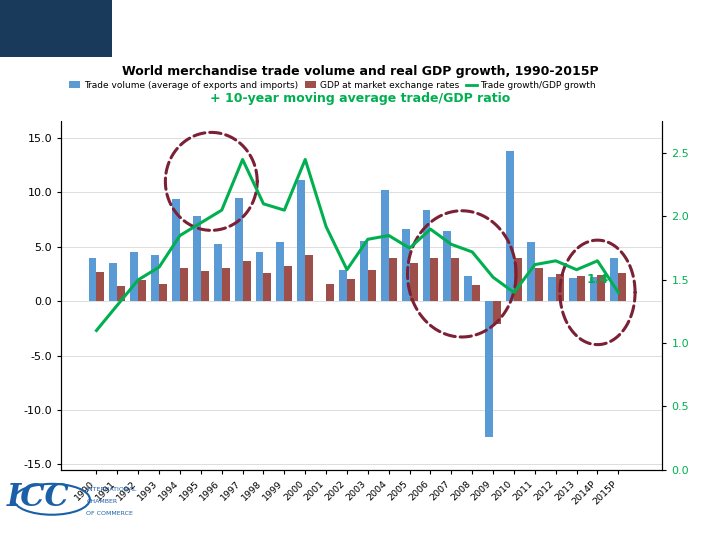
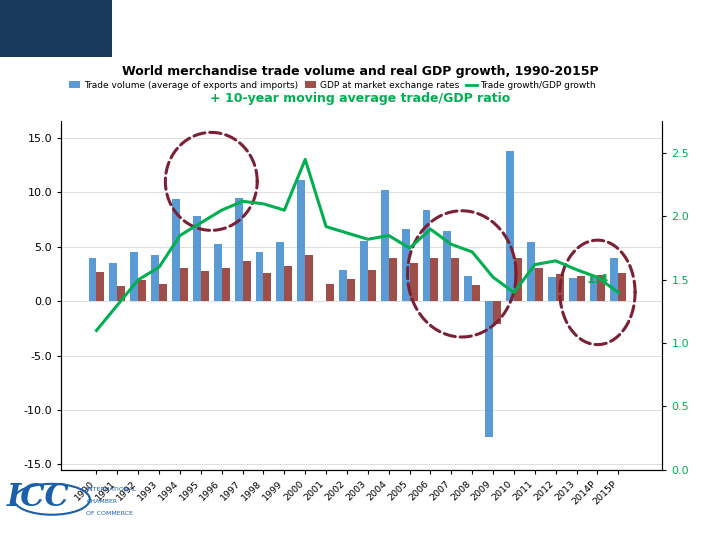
Trade growth/GDP growth/1997: 2.45 -> 2.12
Trade growth/GDP growth/2002: 1.58 -> 1.87
Trade growth/GDP growth/2014P: 1.65 -> 1.52
